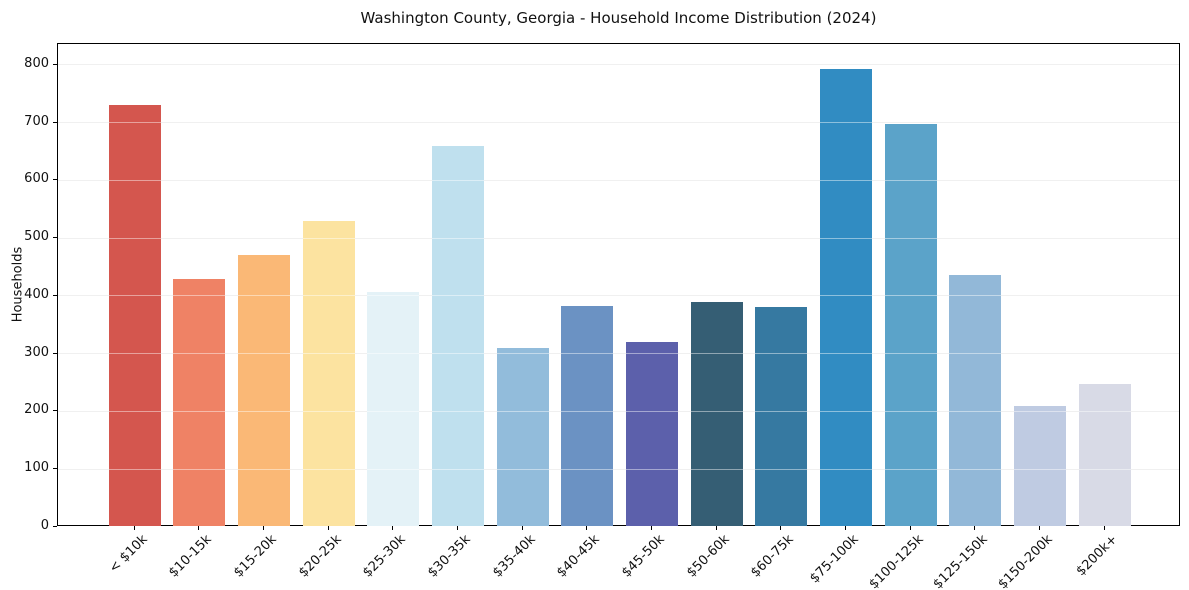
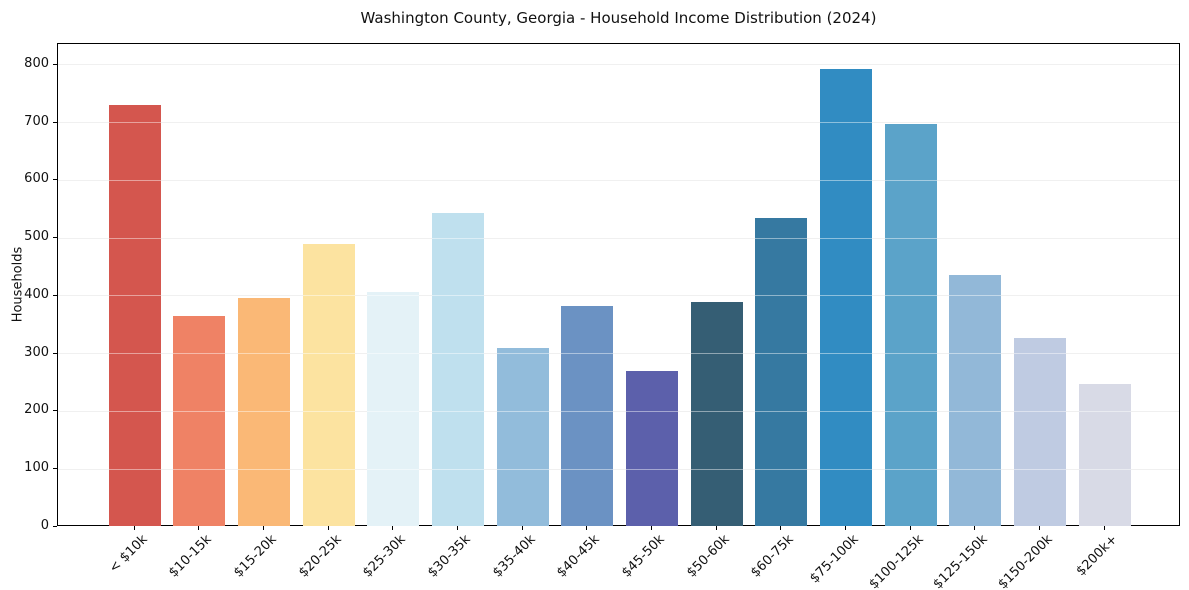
$10-15k: 430 -> 360
$15-20k: 470 -> 400
$20-25k: 530 -> 490
$30-35k: 660 -> 540
$45-50k: 320 -> 270
$60-75k: 380 -> 540
$150-200k: 210 -> 330
